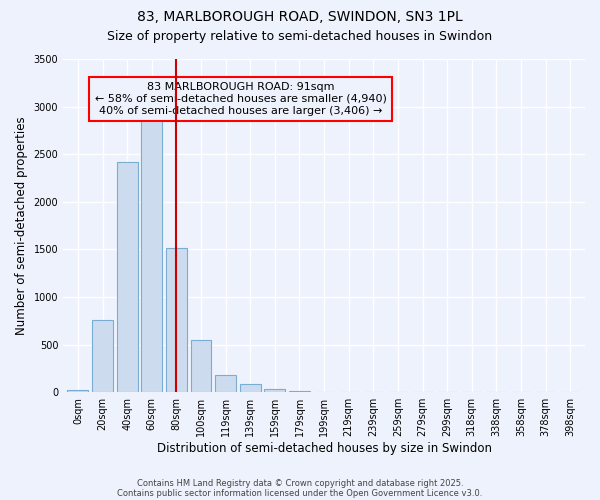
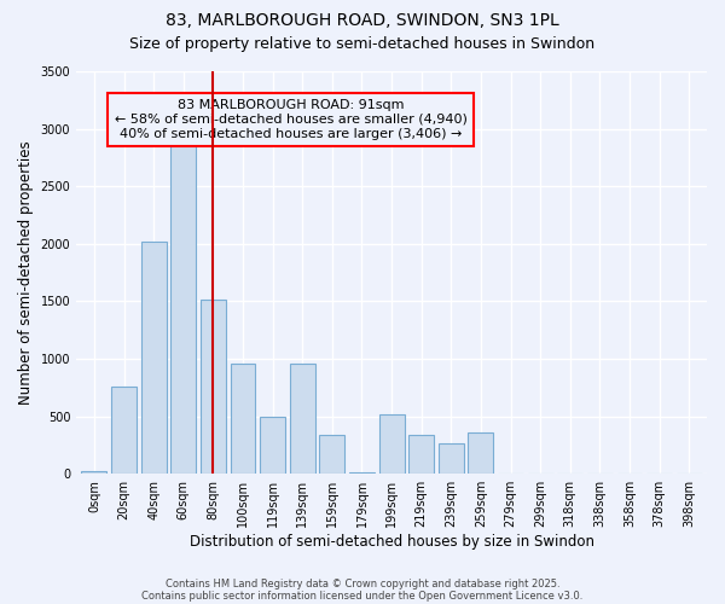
40sqm: 2420 -> 2020
100sqm: 550 -> 960
119sqm: 180 -> 500
139sqm: 90 -> 960
159sqm: 30 -> 340
199sqm: 0 -> 520
219sqm: 0 -> 340
239sqm: 0 -> 260
259sqm: 0 -> 360
